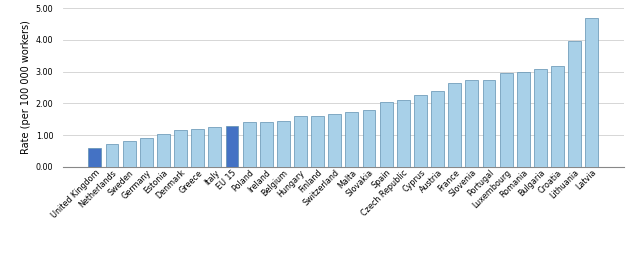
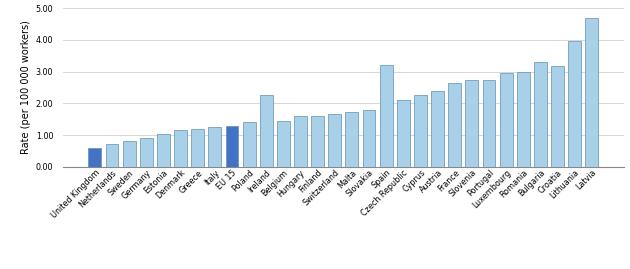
Ireland: 1.42 -> 2.25
Spain: 2.03 -> 3.20
Bulgaria: 3.08 -> 3.30
